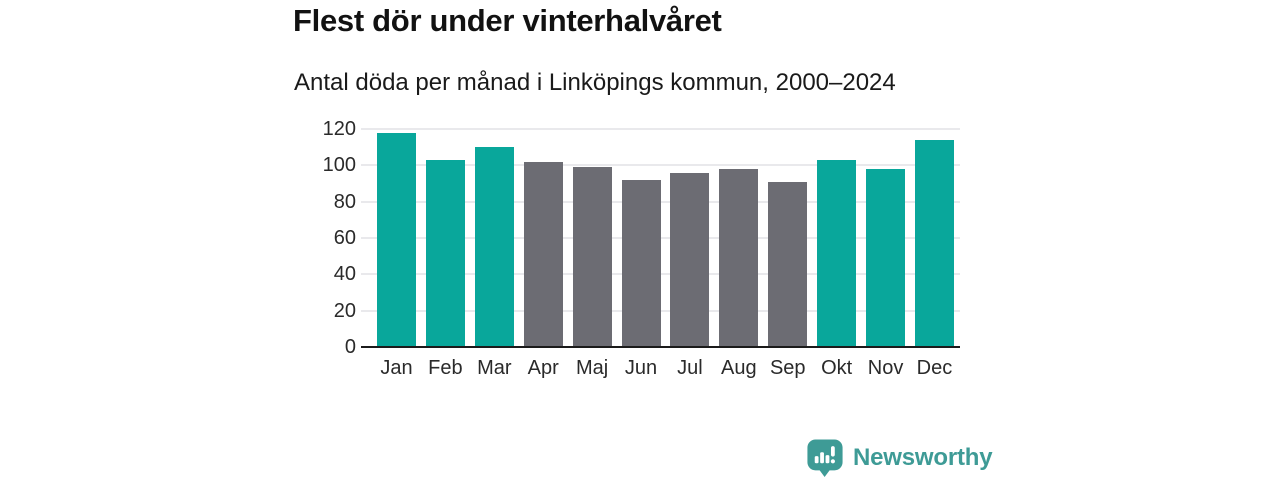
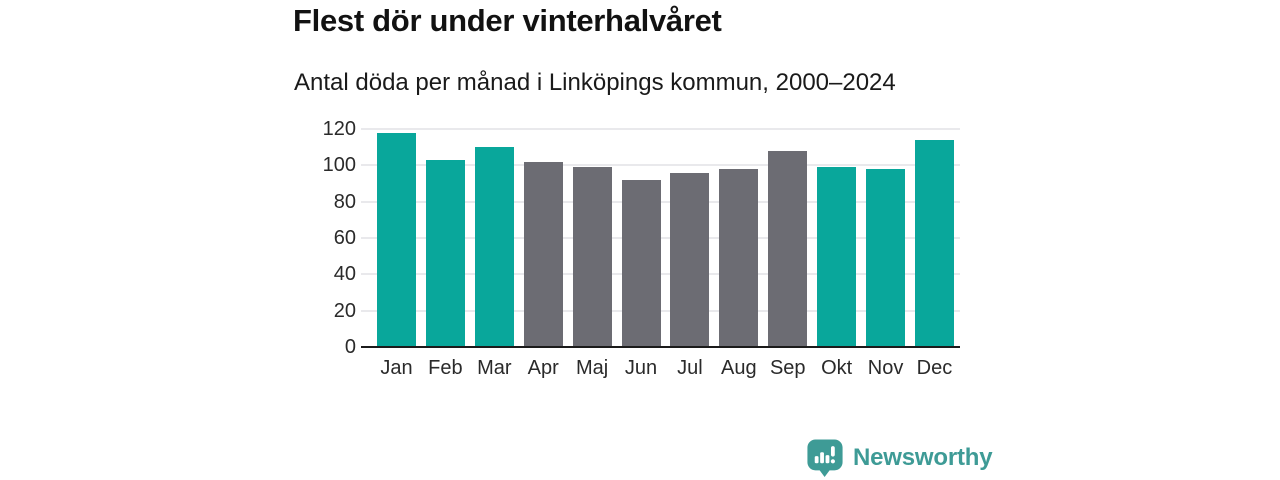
Sep: 91 -> 108
Okt: 103 -> 99
